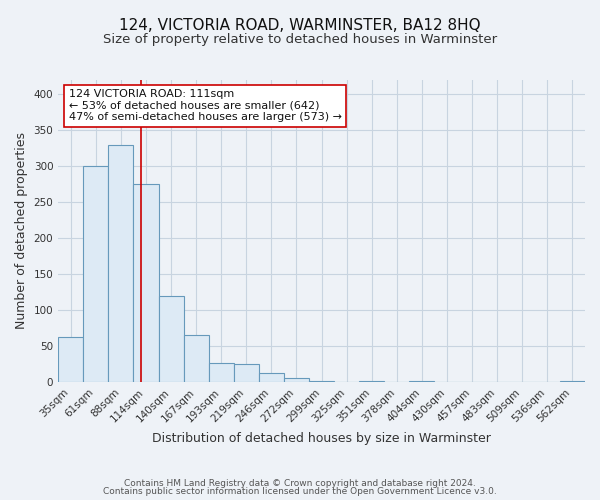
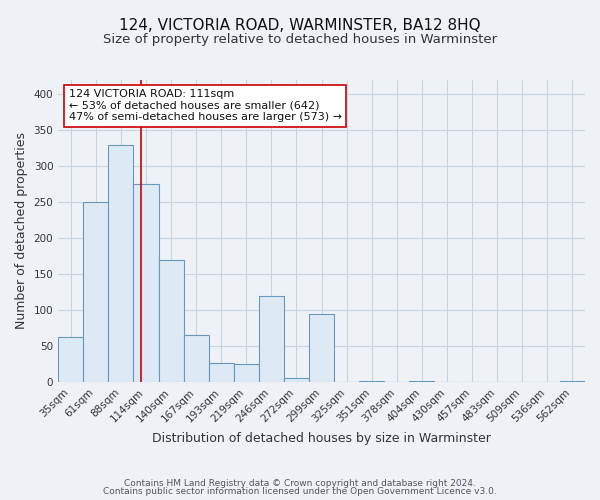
61sqm: 300 -> 250
140sqm: 120 -> 170
246sqm: 13 -> 120
299sqm: 1 -> 94
